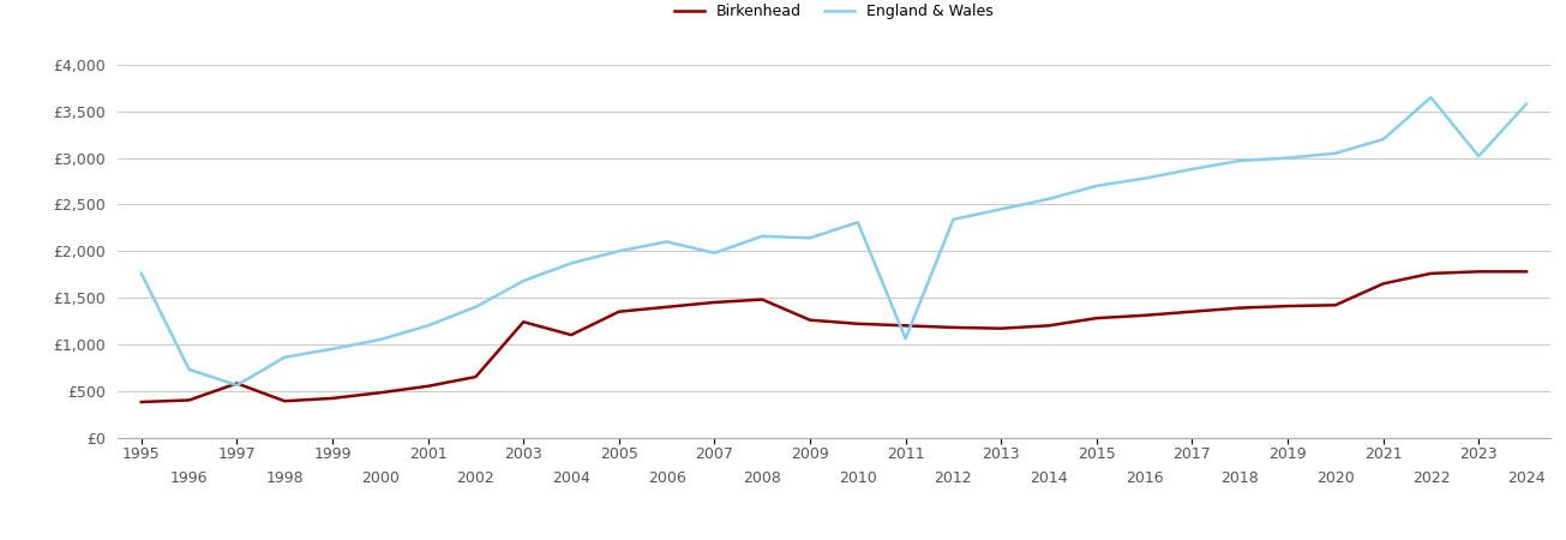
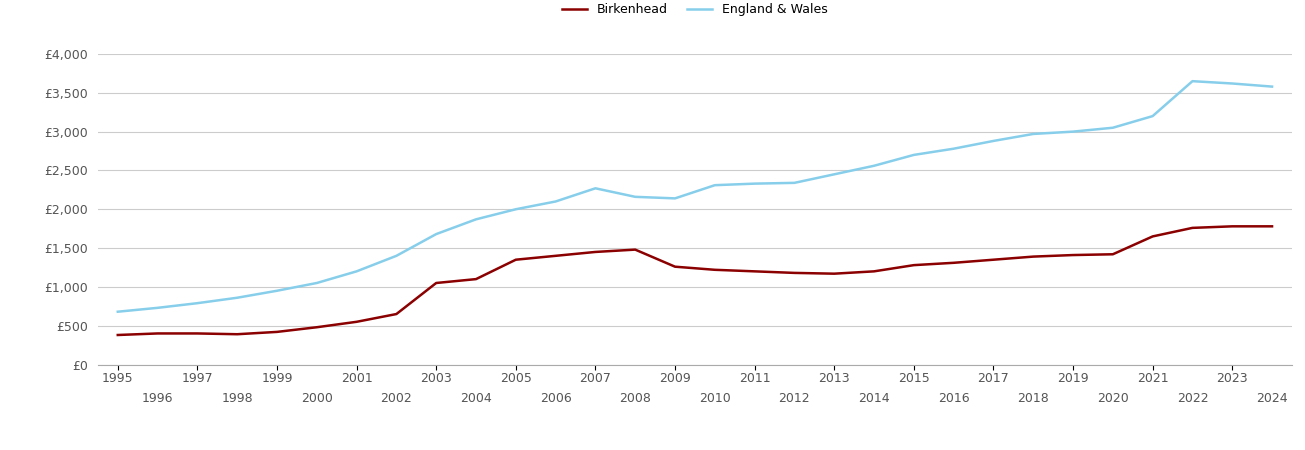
England & Wales/1995: £1,760 -> £680
Birkenhead/1997: £580 -> £400
England & Wales/1997: £560 -> £790
Birkenhead/2003: £1,240 -> £1,050
England & Wales/2007: £1,980 -> £2,270
England & Wales/2011: £1,060 -> £2,330
England & Wales/2023: £3,020 -> £3,620
